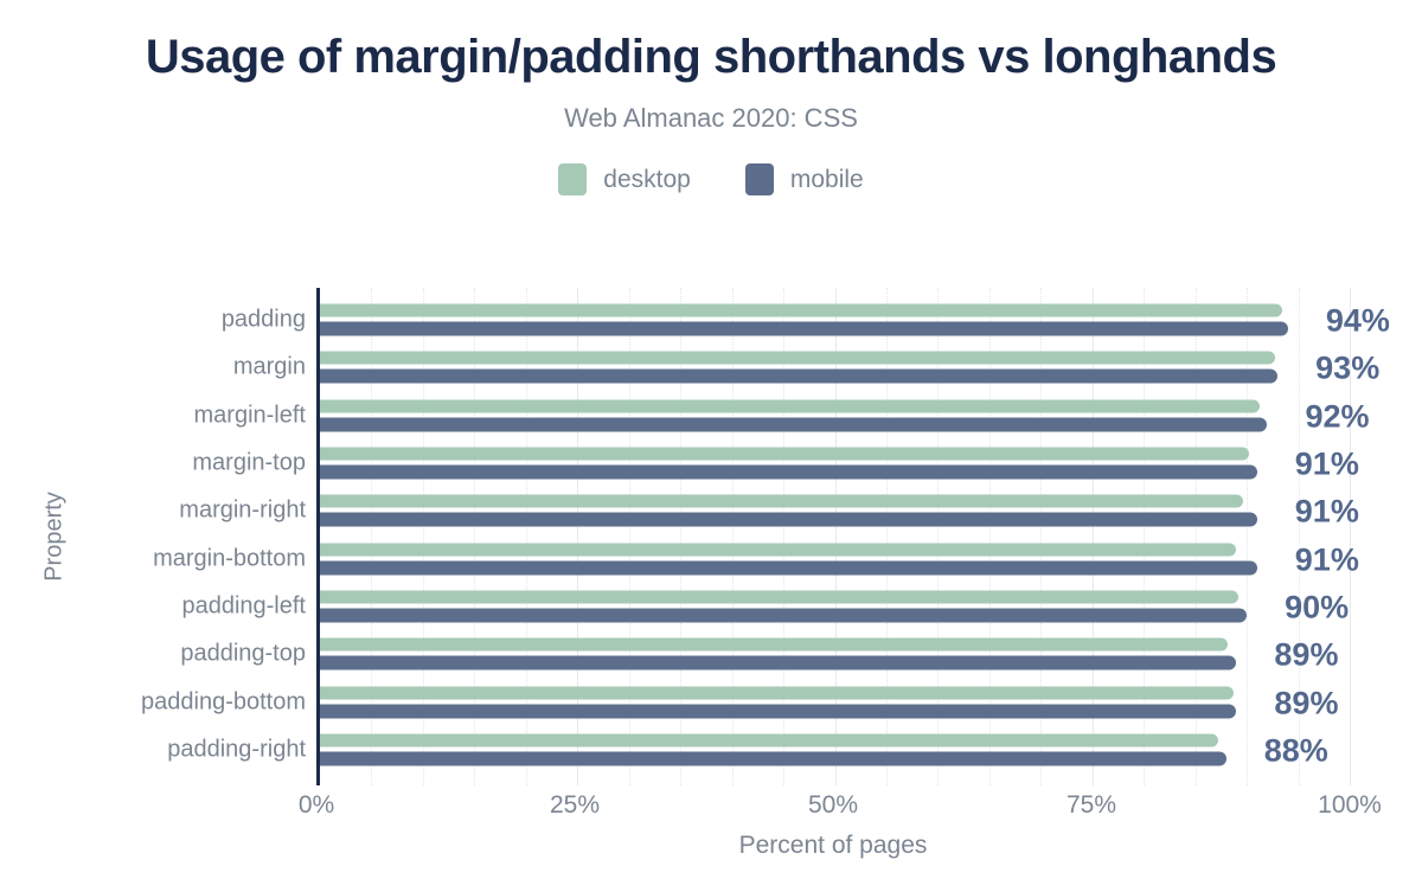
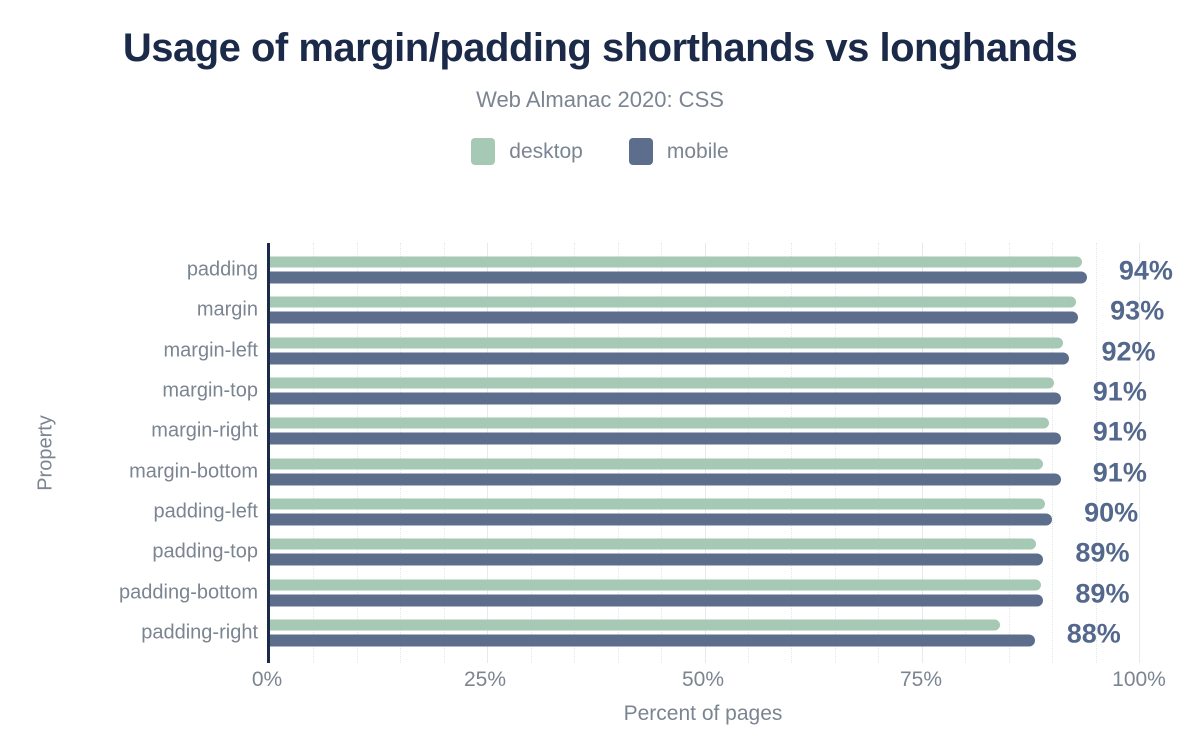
desktop/padding-right: 87% -> 84%
